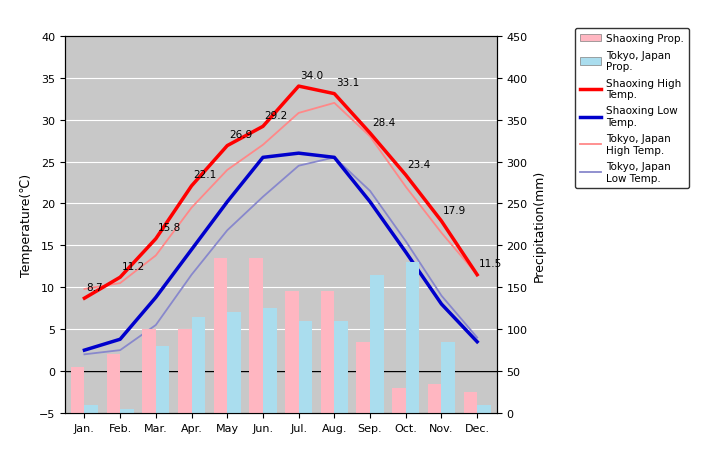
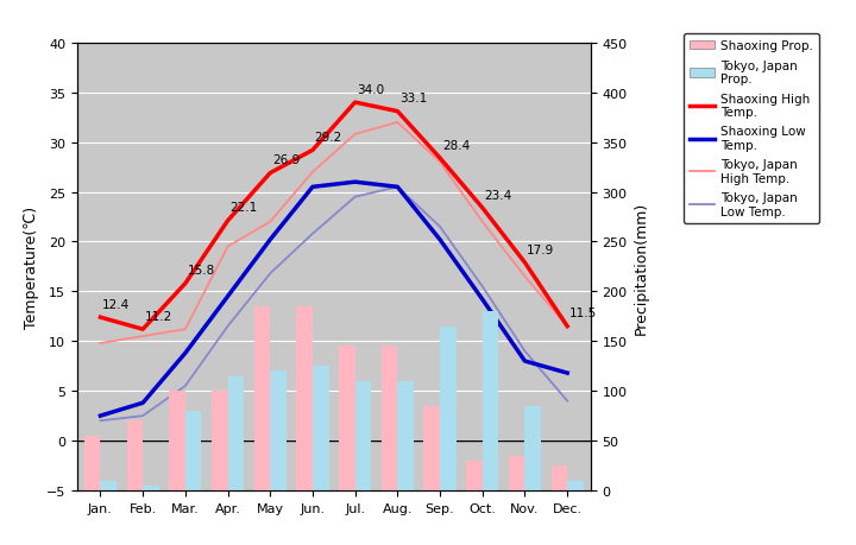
Shaoxing High Temp./Jan.: 8.7 -> 12.4
Tokyo, Japan High Temp./Mar.: 13.8 -> 11.2
Tokyo, Japan High Temp./May: 24.0 -> 22.0
Shaoxing Low Temp./Dec.: 3.5 -> 6.8
